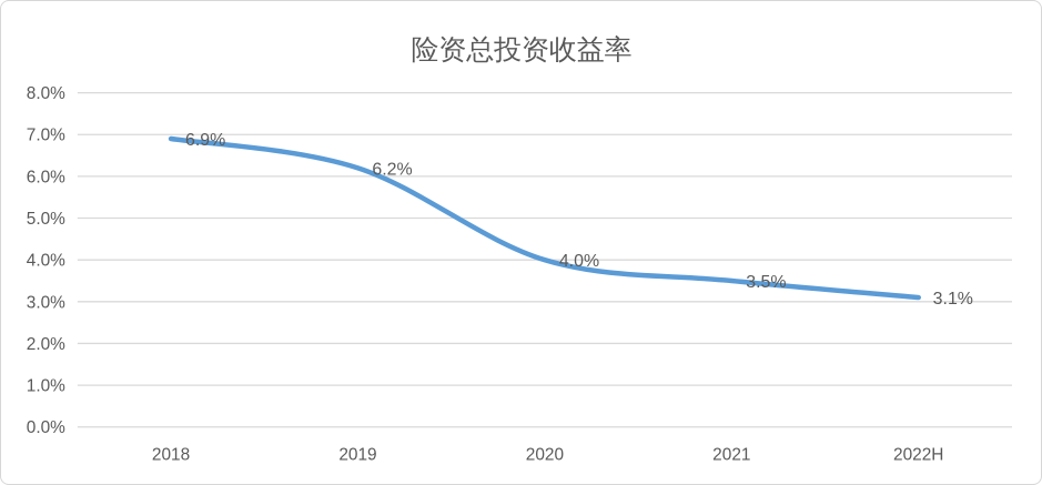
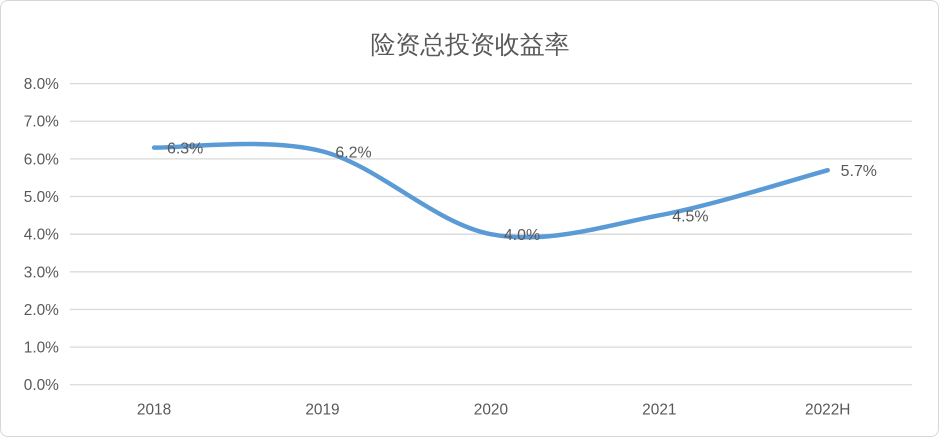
2018: 6.9% -> 6.3%
2021: 3.5% -> 4.5%
2022H: 3.1% -> 5.7%
